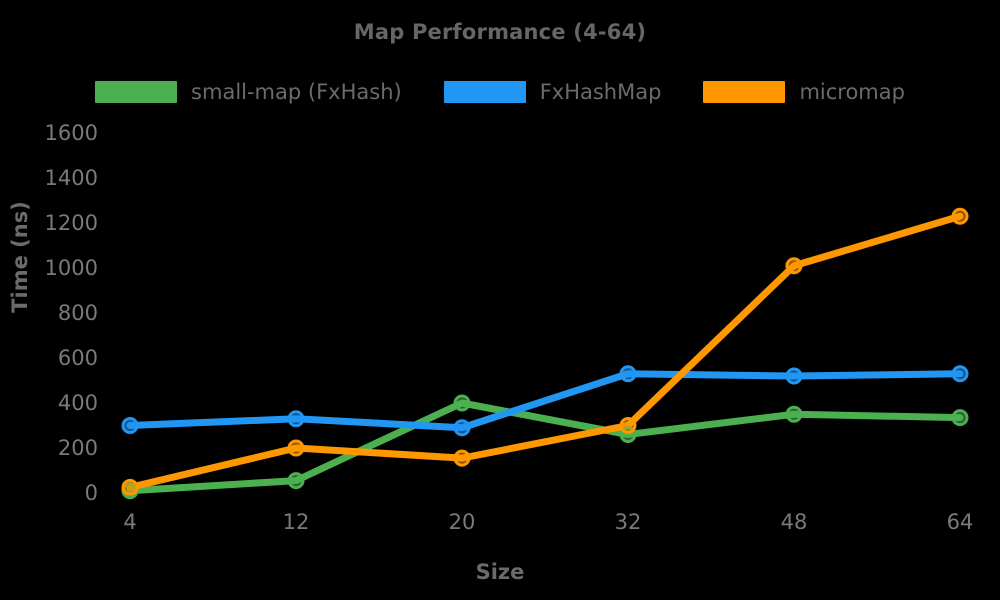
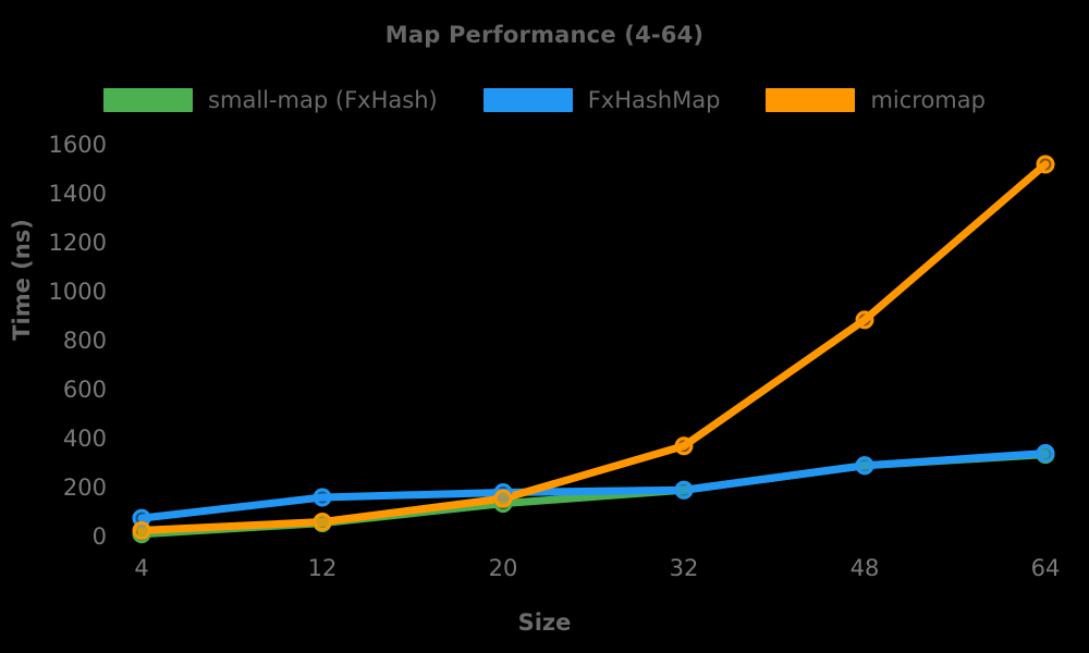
FxHashMap/4: 300 -> 80
FxHashMap/12: 330 -> 160
micromap/12: 200 -> 60
small-map (FxHash)/20: 400 -> 140
FxHashMap/20: 290 -> 180
small-map (FxHash)/32: 260 -> 190
FxHashMap/32: 530 -> 190
micromap/32: 300 -> 370
small-map (FxHash)/48: 350 -> 290
FxHashMap/48: 520 -> 290
micromap/48: 1010 -> 880
FxHashMap/64: 530 -> 340
micromap/64: 1230 -> 1520
